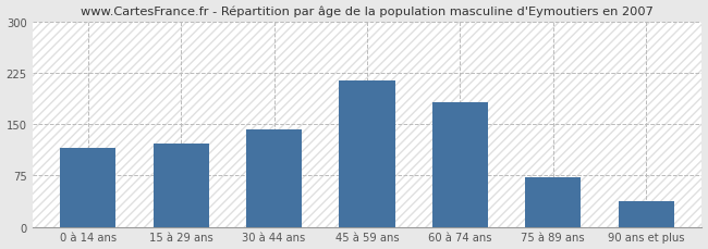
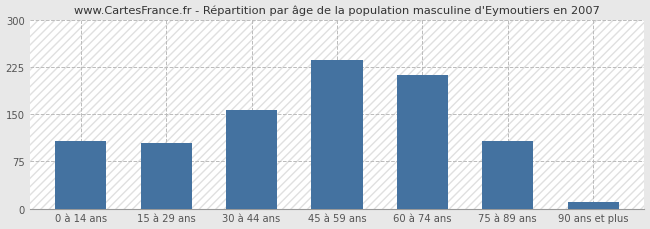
0 à 14 ans: 116 -> 107
15 à 29 ans: 122 -> 105
30 à 44 ans: 142 -> 157
45 à 59 ans: 214 -> 236
60 à 74 ans: 182 -> 212
75 à 89 ans: 72 -> 107
90 ans et plus: 38 -> 10
